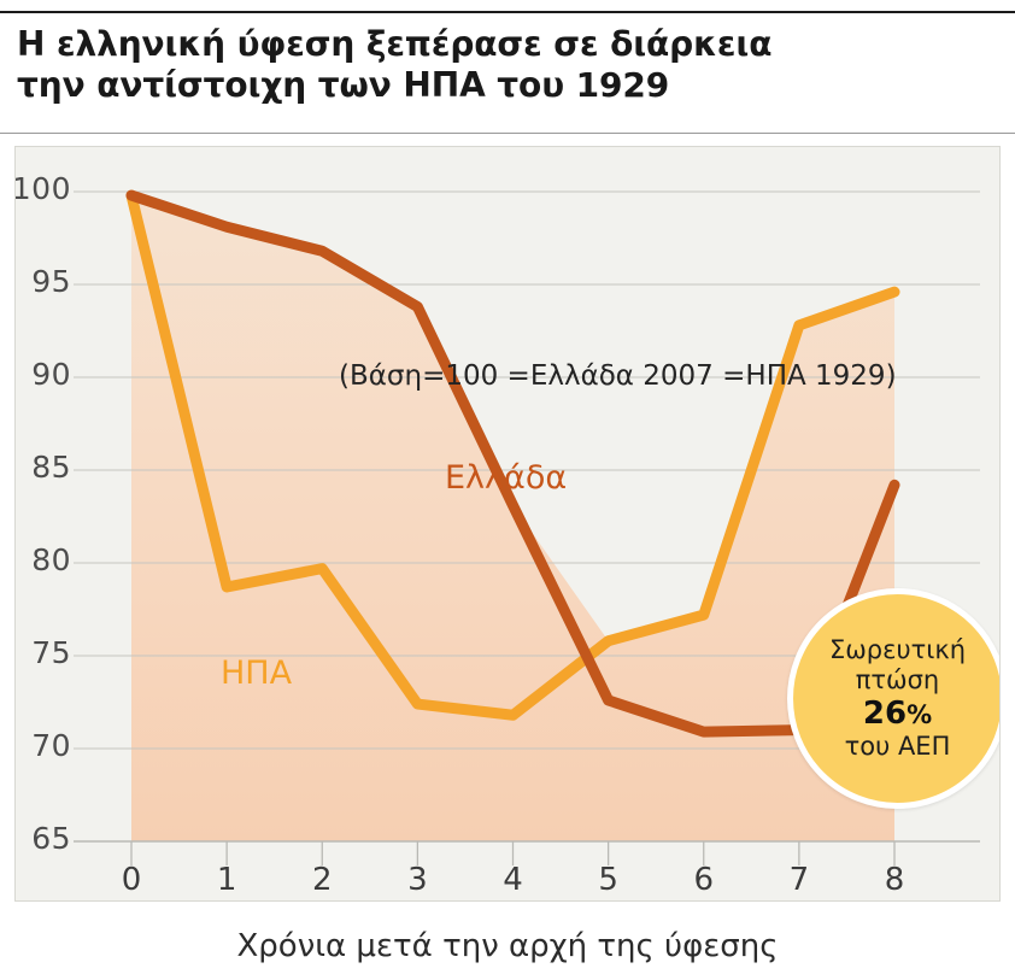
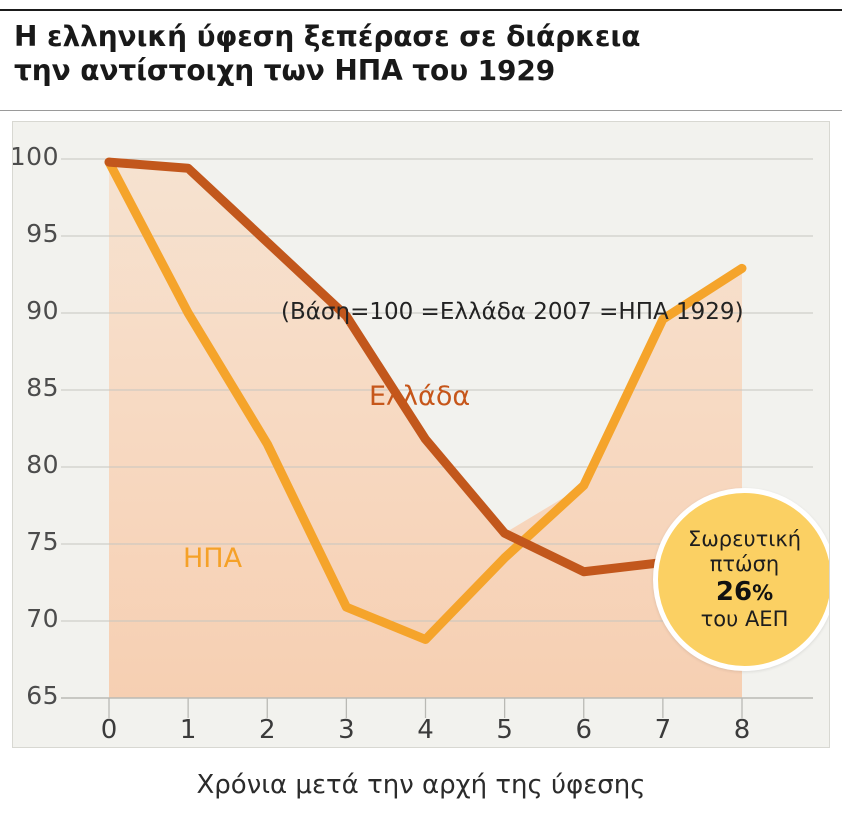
Ελλάδα/1: 98.1 -> 99.4
ΗΠΑ/1: 78.7 -> 90.0
Ελλάδα/2: 96.8 -> 94.6
ΗΠΑ/2: 79.7 -> 81.5
Ελλάδα/3: 93.8 -> 89.8
ΗΠΑ/3: 72.4 -> 70.9
Ελλάδα/4: 83.1 -> 81.8
ΗΠΑ/4: 71.8 -> 68.8
Ελλάδα/5: 72.6 -> 75.7
ΗΠΑ/5: 75.8 -> 74.1
Ελλάδα/6: 70.9 -> 73.2
ΗΠΑ/6: 77.2 -> 78.8
Ελλάδα/7: 71.0 -> 73.8
ΗΠΑ/7: 92.8 -> 89.6
Ελλάδα/8: 84.2 -> 73.6
ΗΠΑ/8: 94.6 -> 92.9
